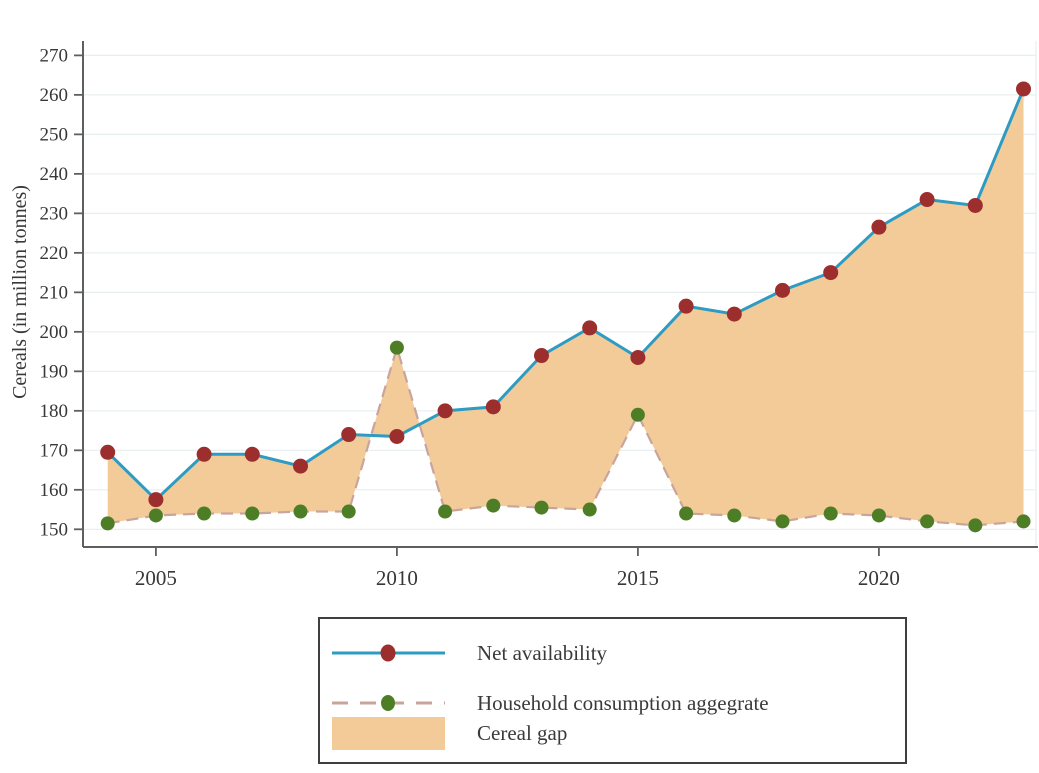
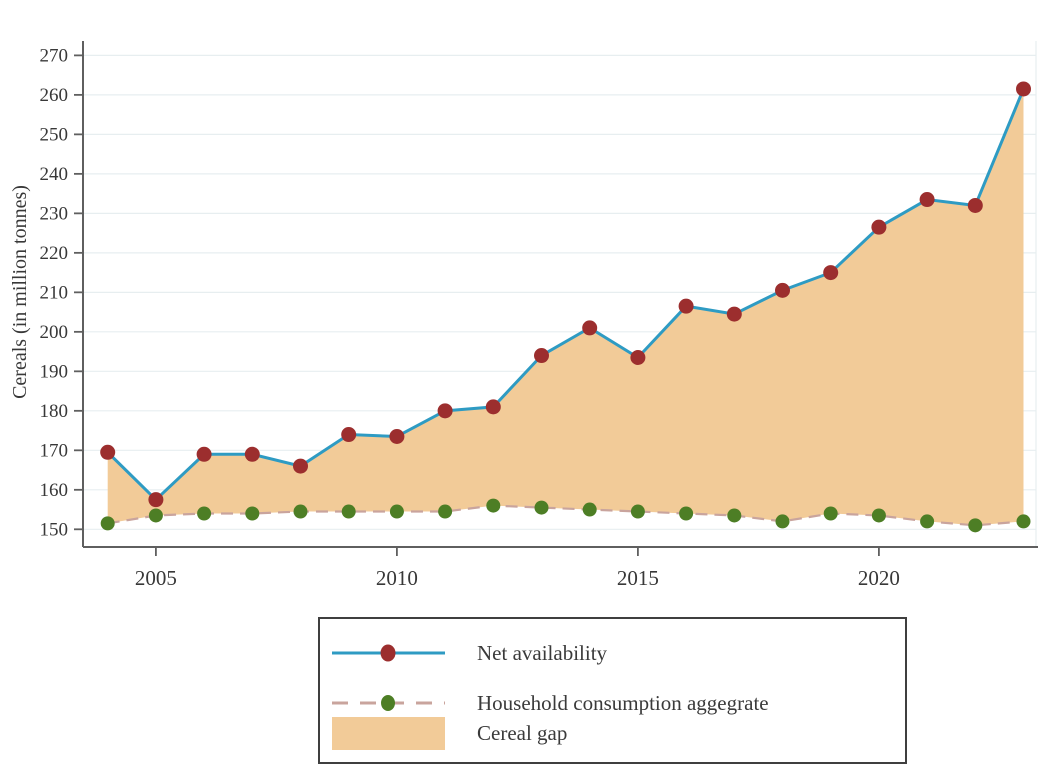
Household consumption aggegrate/2010: 196 -> 154
Household consumption aggegrate/2015: 179 -> 154
